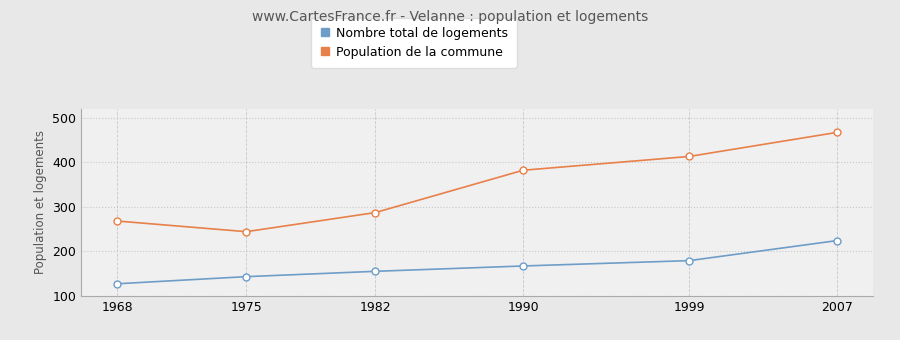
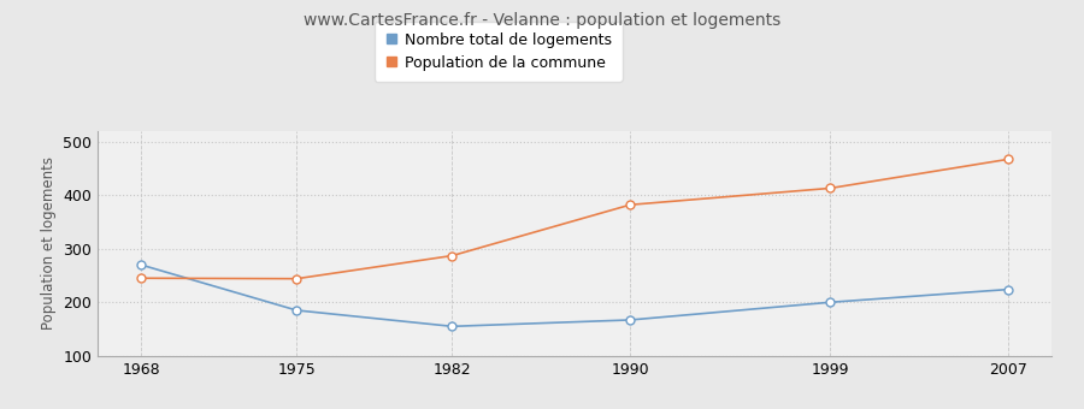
Nombre total de logements/1968: 127 -> 270
Population de la commune/1968: 268 -> 245
Nombre total de logements/1975: 143 -> 185
Nombre total de logements/1999: 179 -> 200
